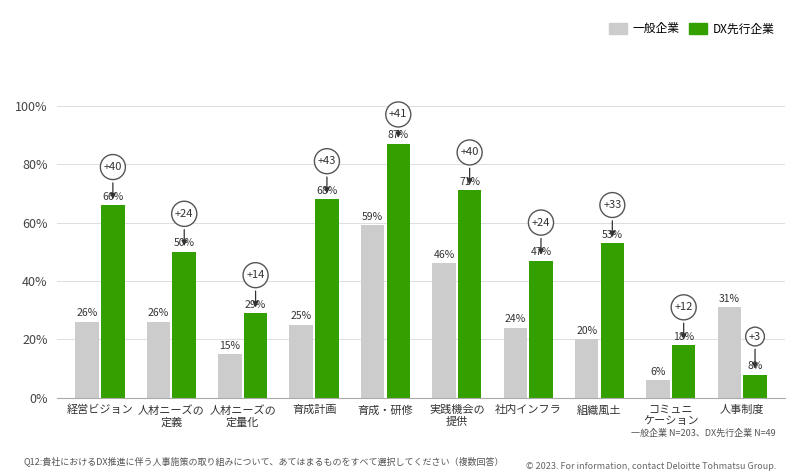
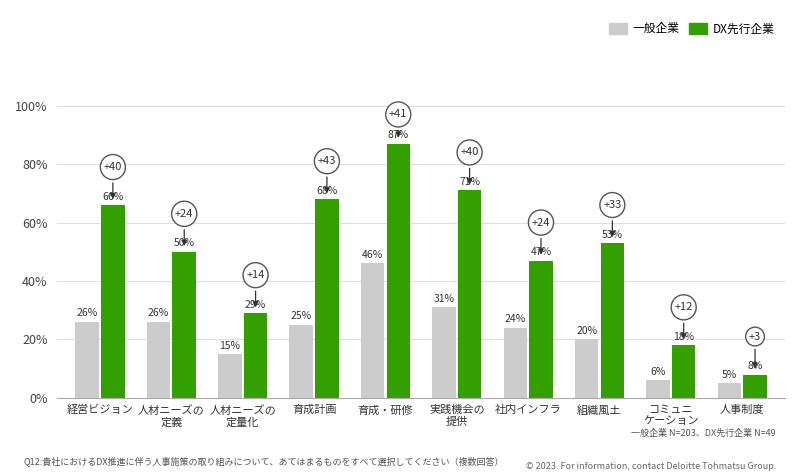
一般企業/育成・研修: 59% -> 46%
一般企業/実践機会の 提供: 46% -> 31%
一般企業/人事制度: 31% -> 5%
